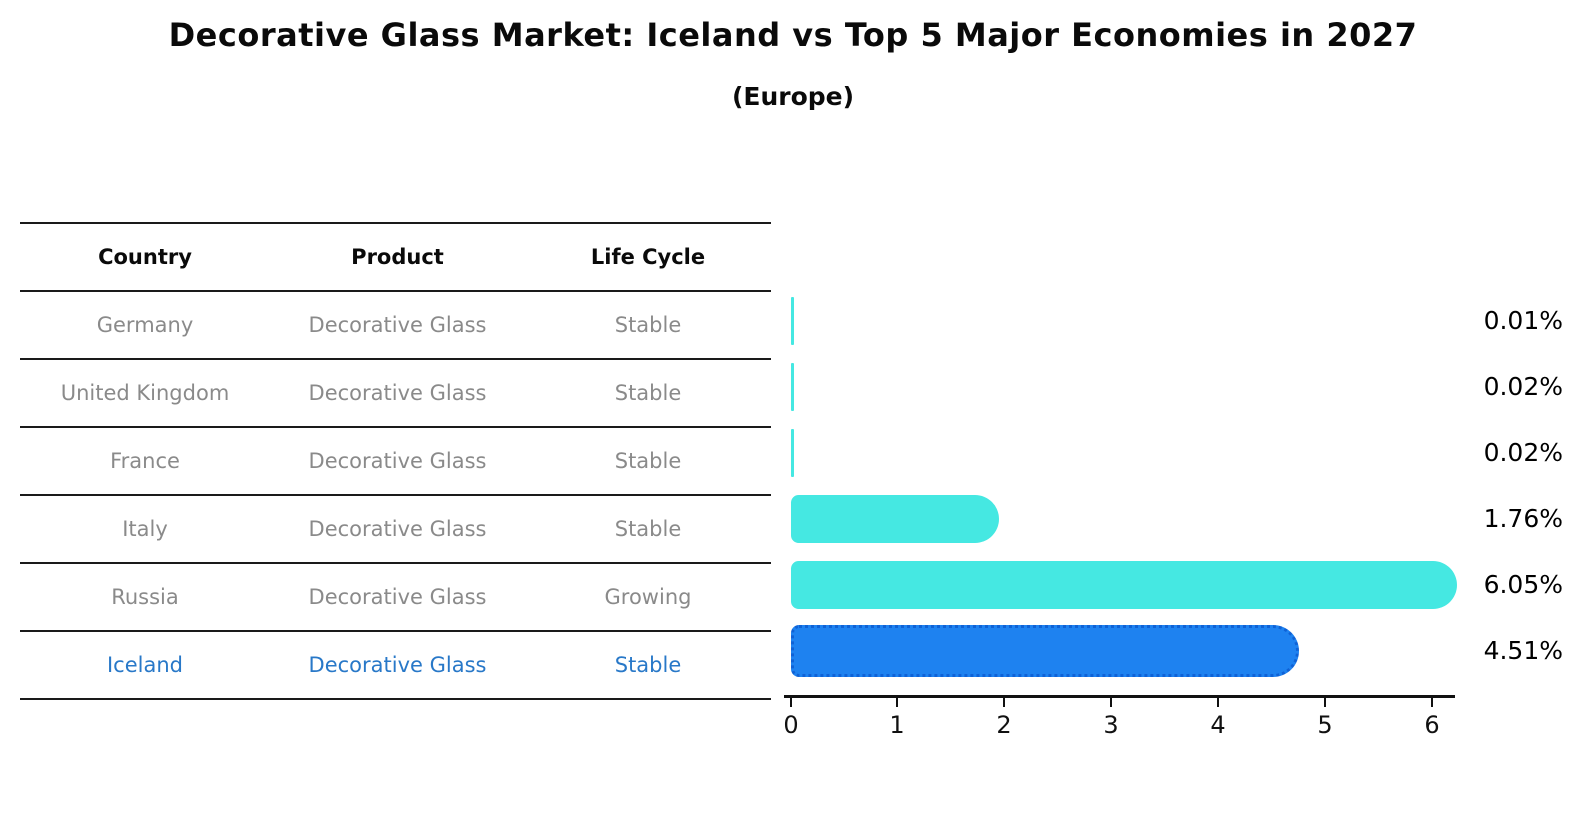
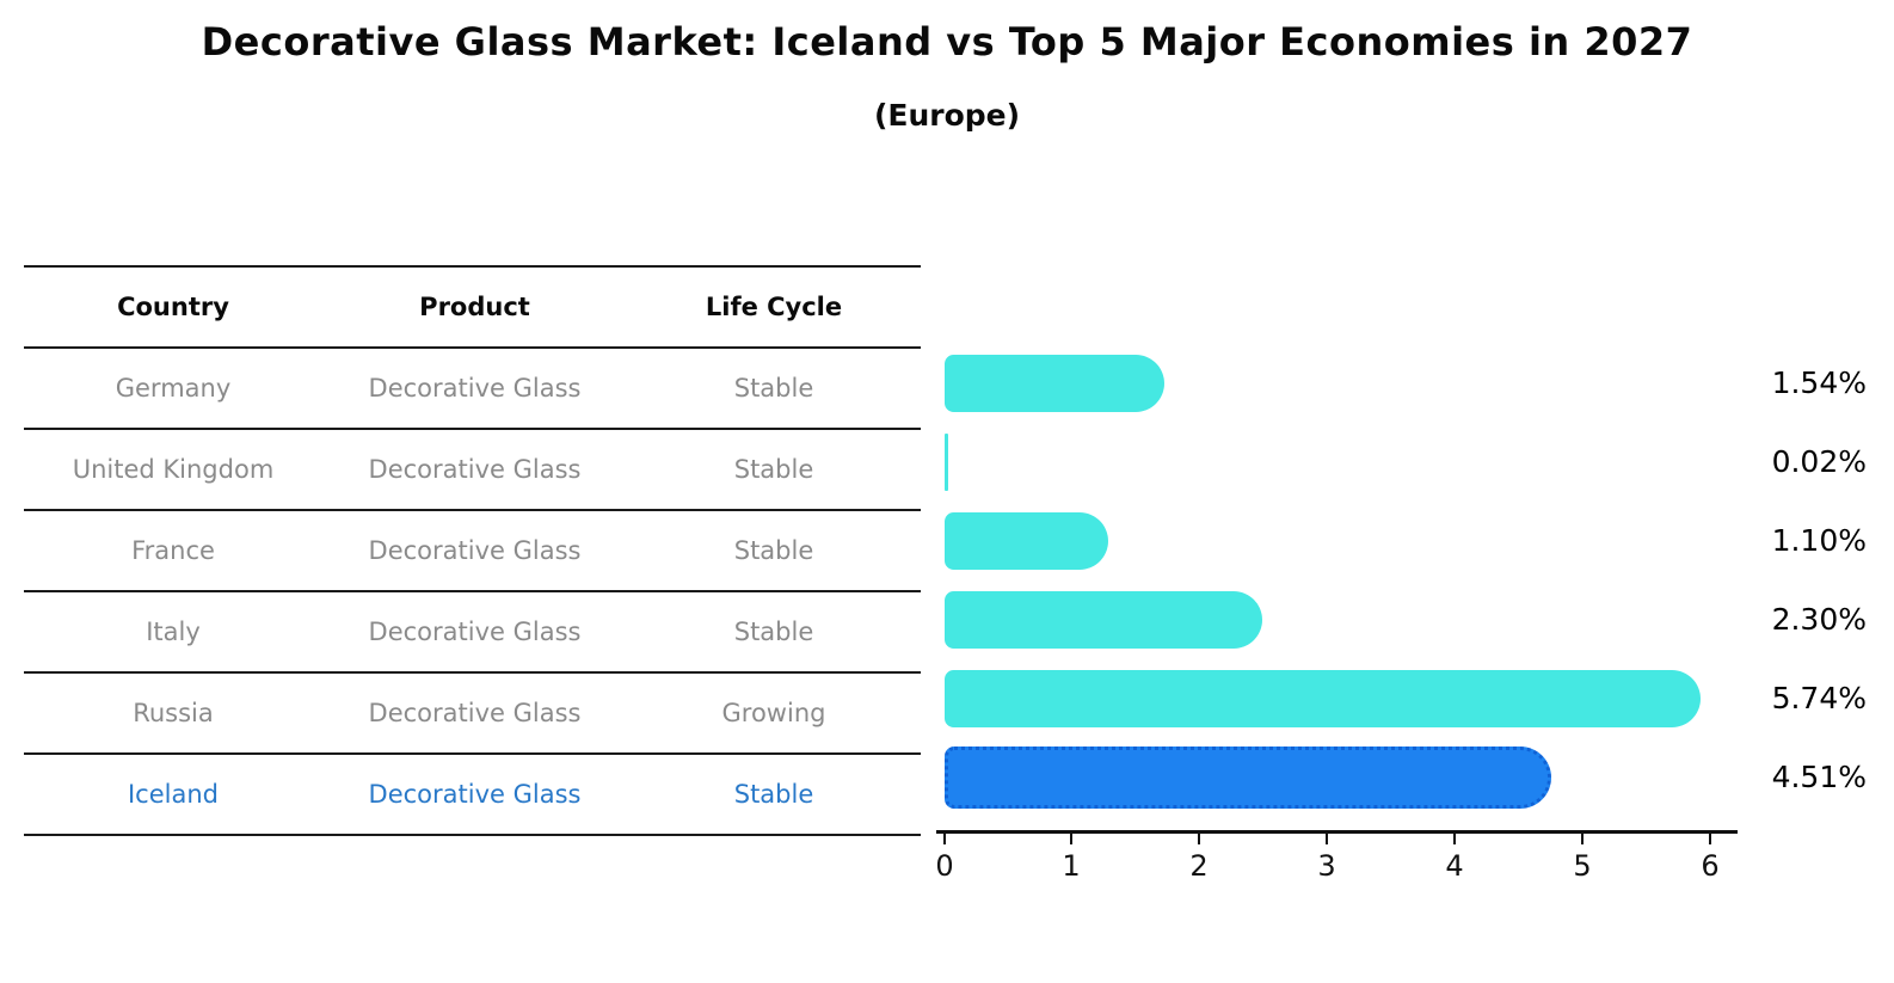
Germany: 0.01% -> 1.54%
France: 0.02% -> 1.10%
Italy: 1.76% -> 2.30%
Russia: 6.05% -> 5.74%
